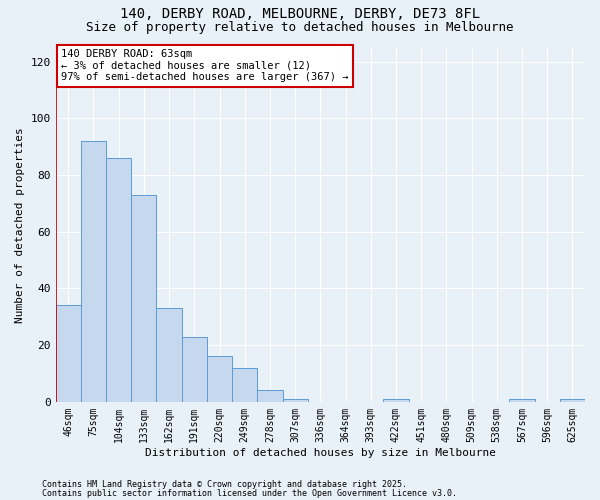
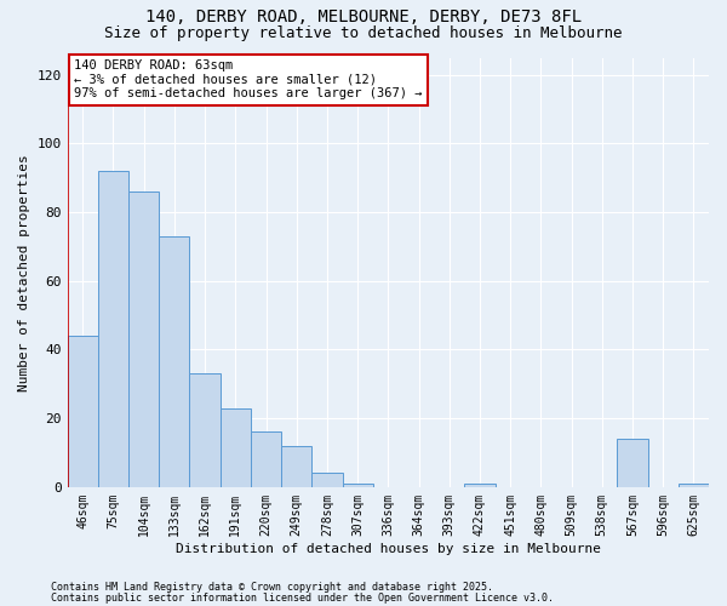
46sqm: 34 -> 44
567sqm: 1 -> 14
